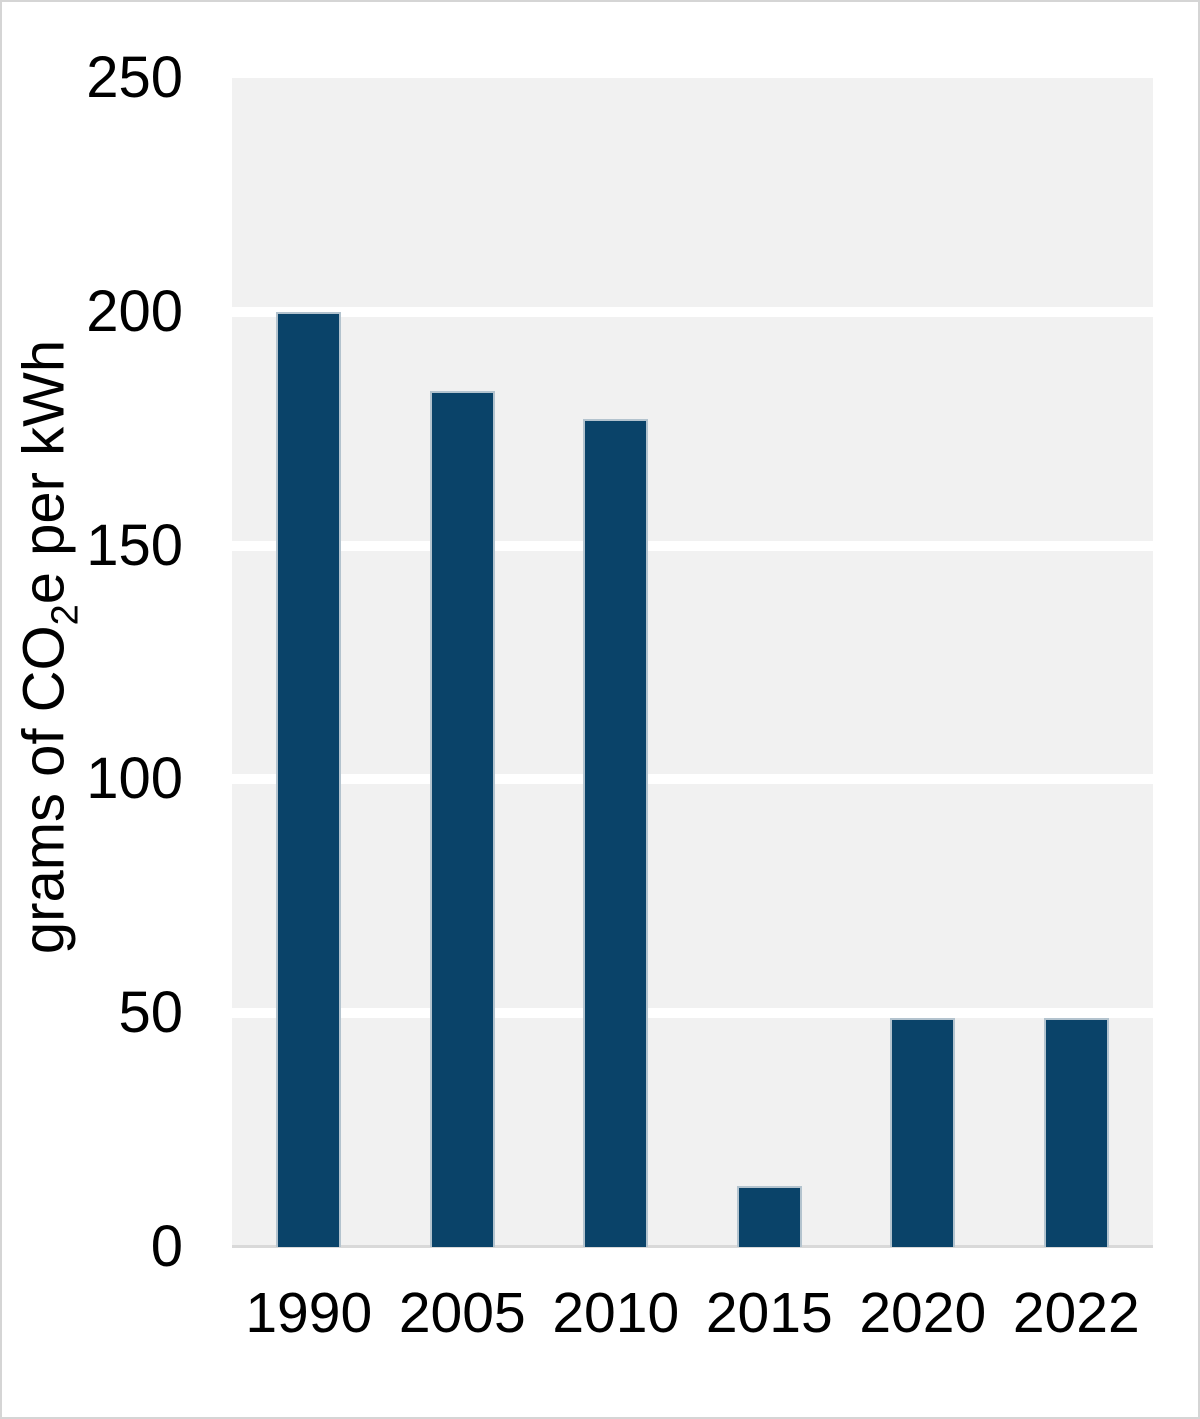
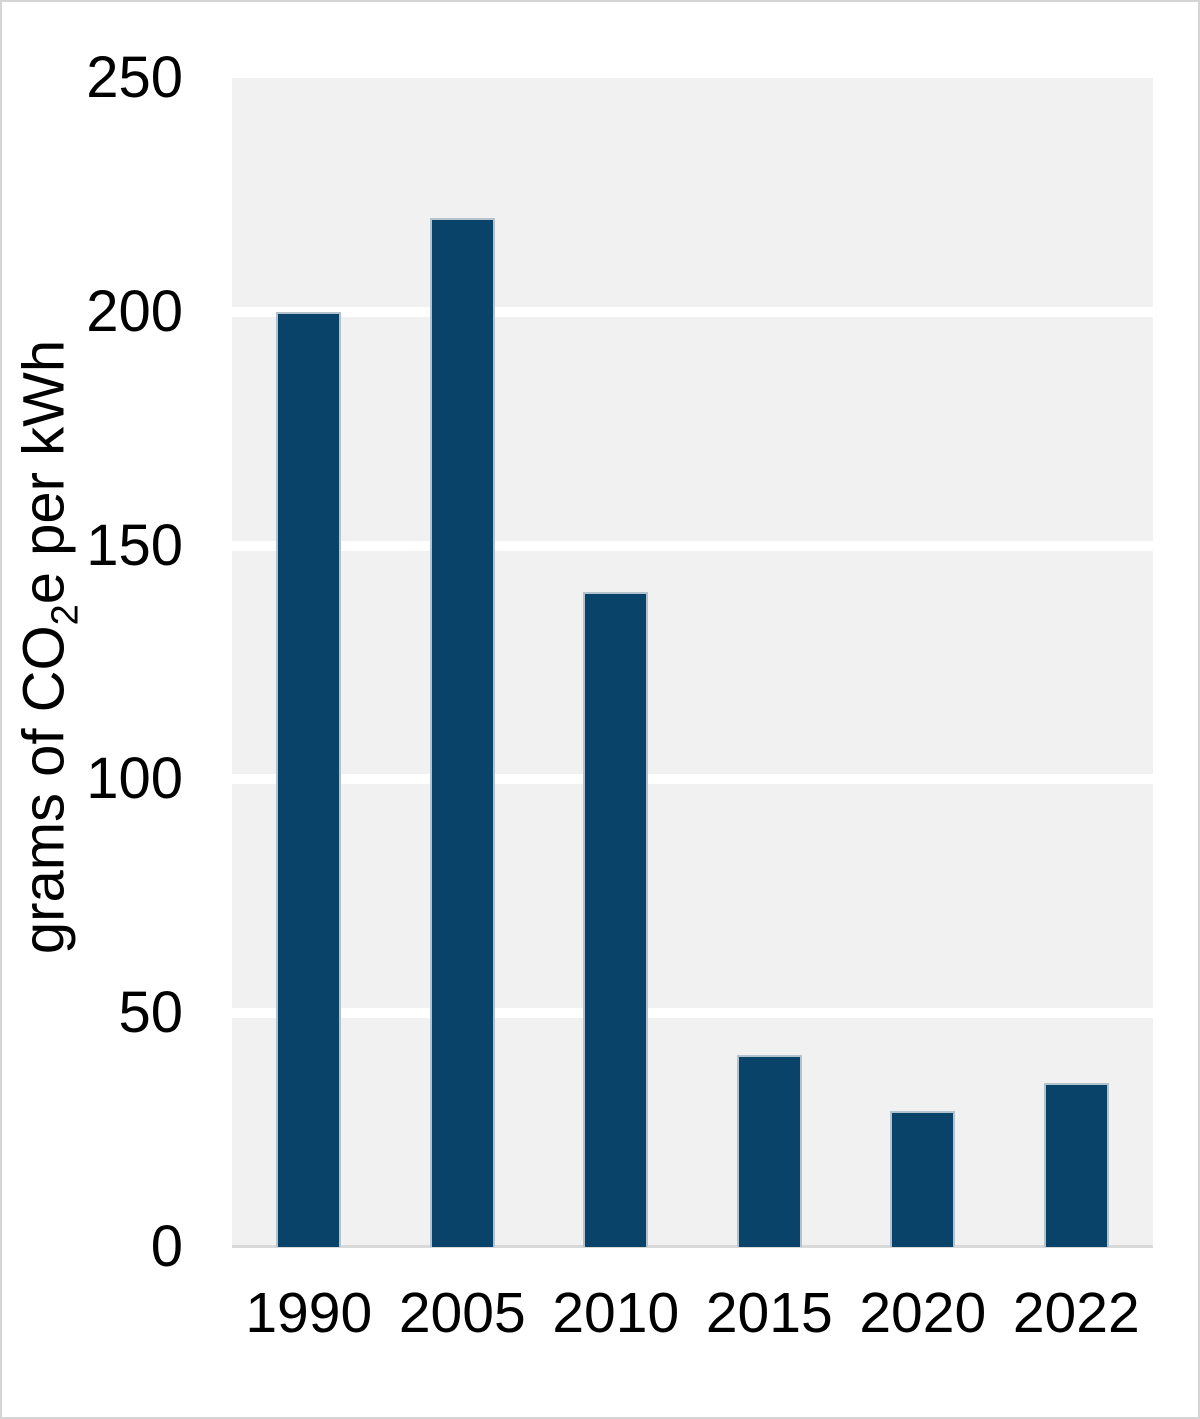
2005: 183 -> 220
2010: 177 -> 140
2015: 13 -> 41
2020: 49 -> 29
2022: 49 -> 35
